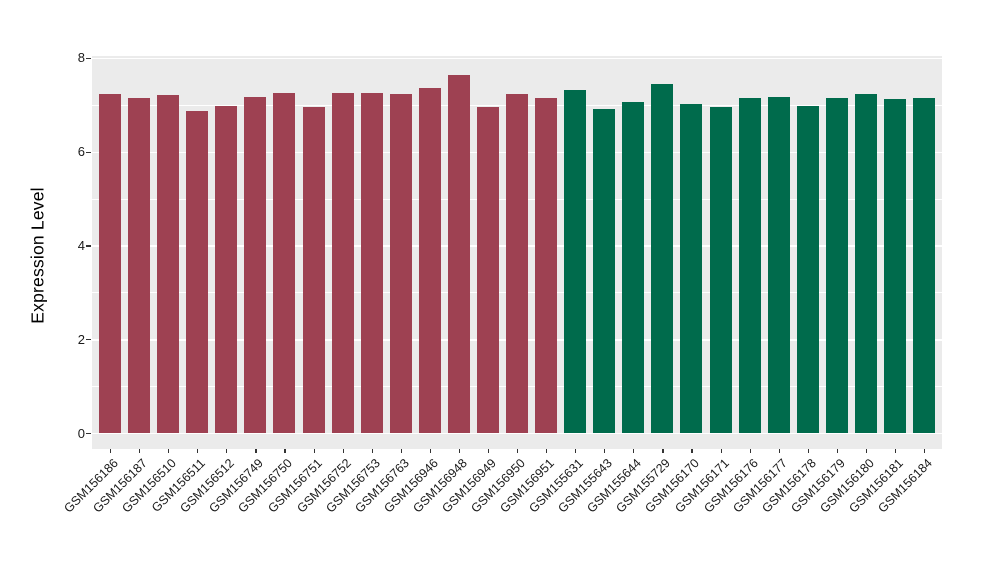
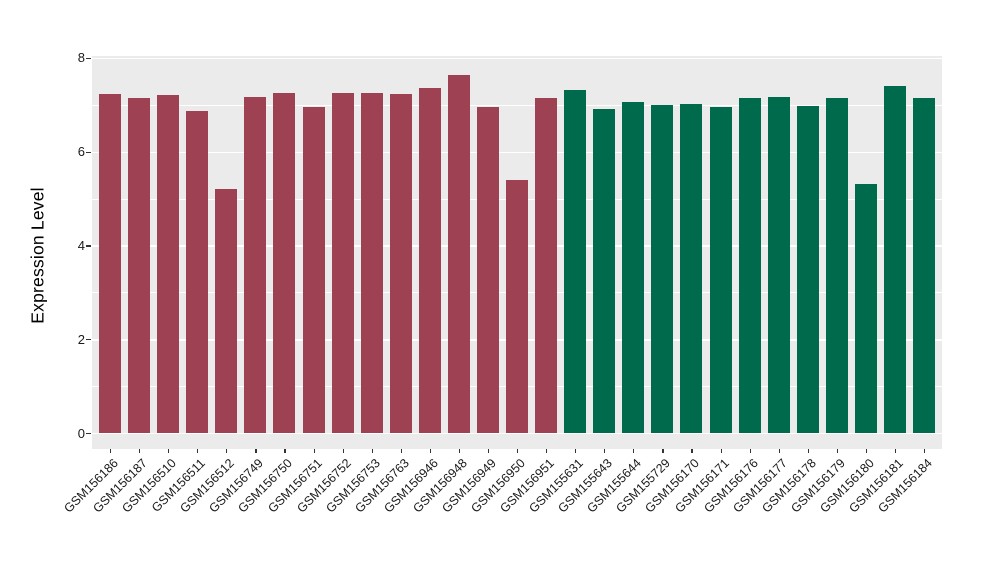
GSM156512: 7.0 -> 5.2
GSM156950: 7.2 -> 5.4
GSM155729: 7.5 -> 7.0
GSM156180: 7.2 -> 5.3
GSM156181: 7.1 -> 7.4
